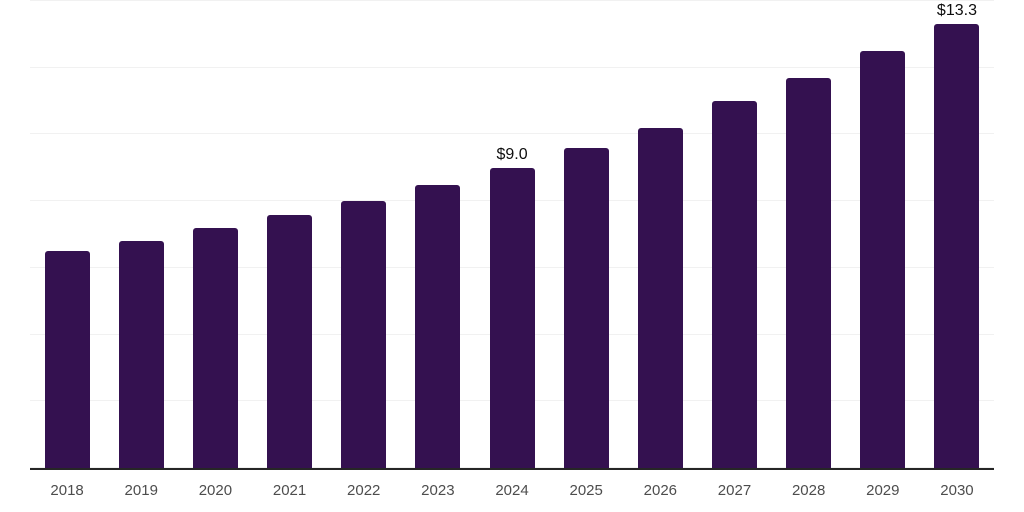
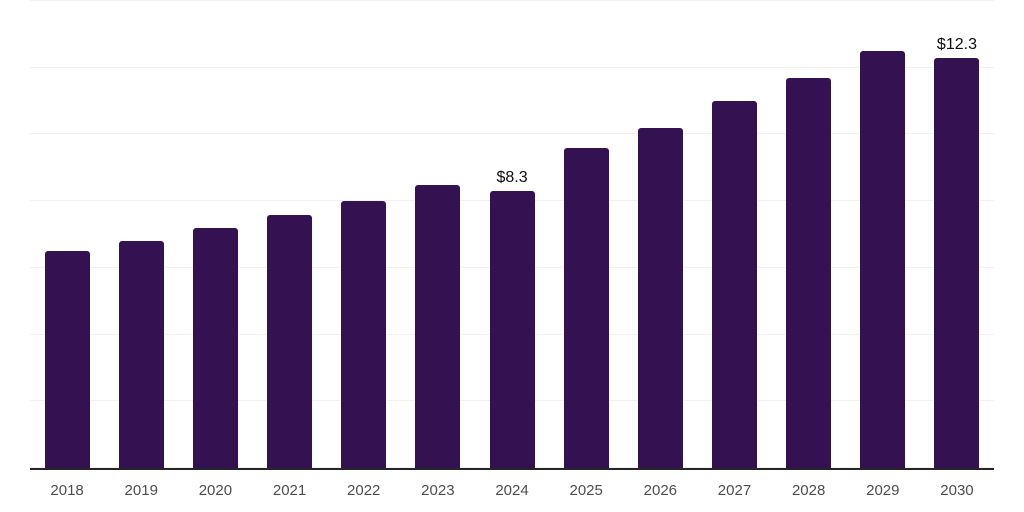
2024: $9.0 -> $8.3
2030: $13.3 -> $12.3
